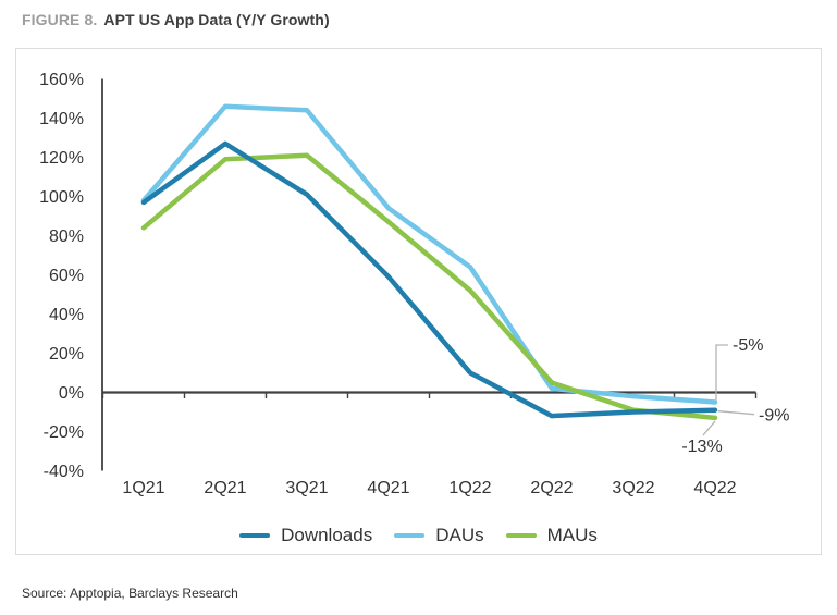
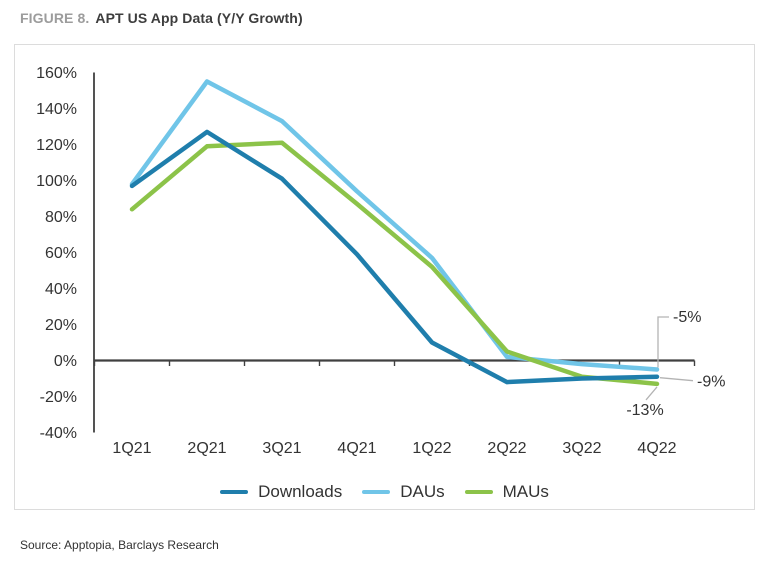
DAUs/2Q21: 146% -> 155%
DAUs/3Q21: 144% -> 133%
DAUs/1Q22: 64% -> 57%
